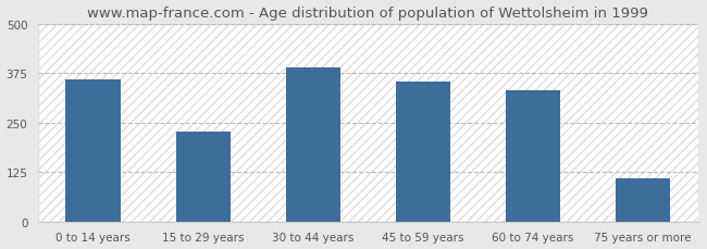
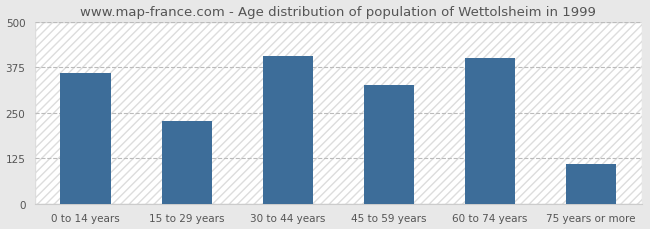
30 to 44 years: 390 -> 405
45 to 59 years: 352 -> 325
60 to 74 years: 332 -> 400
